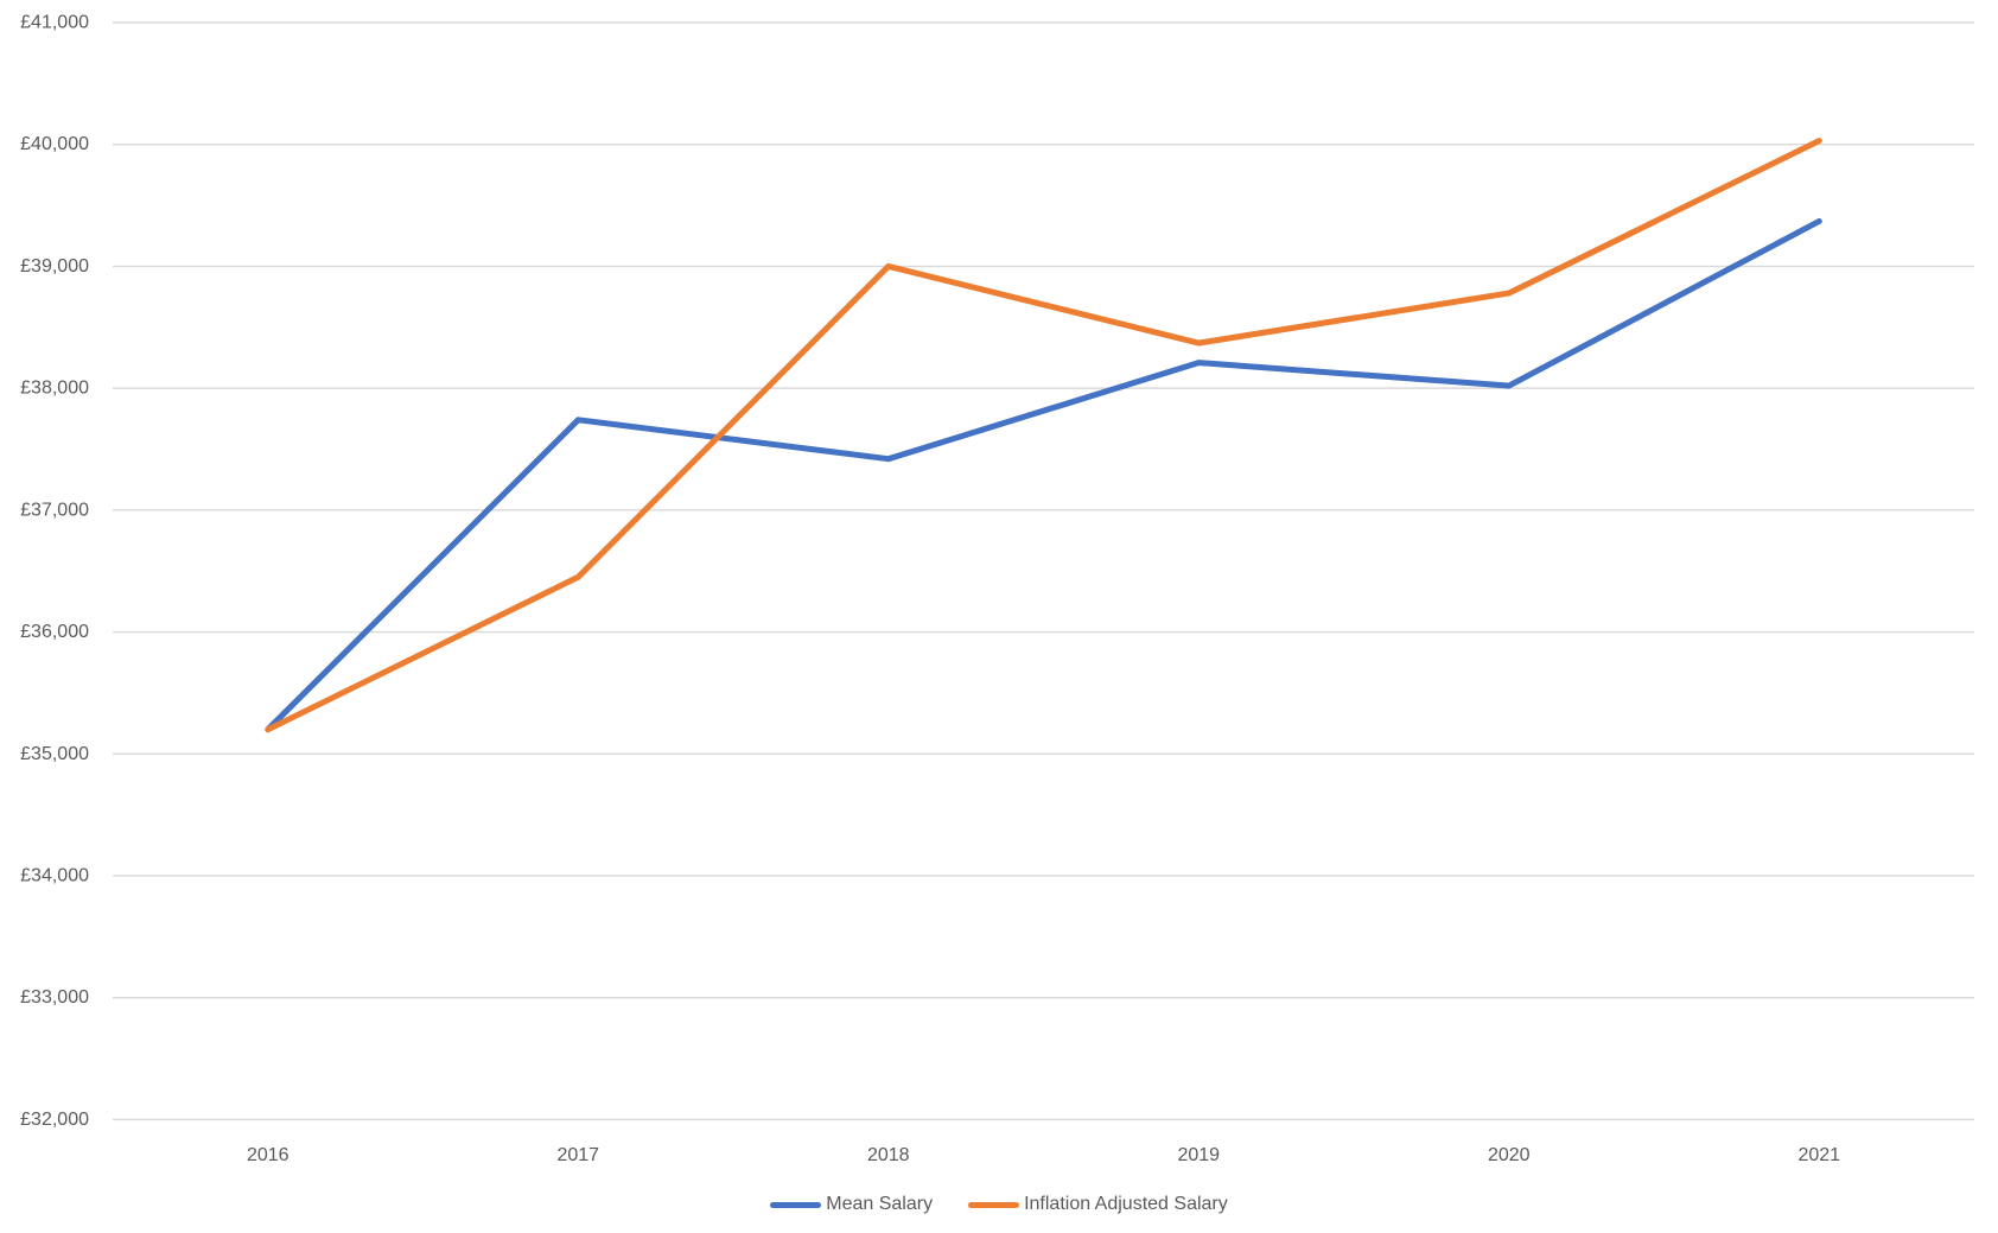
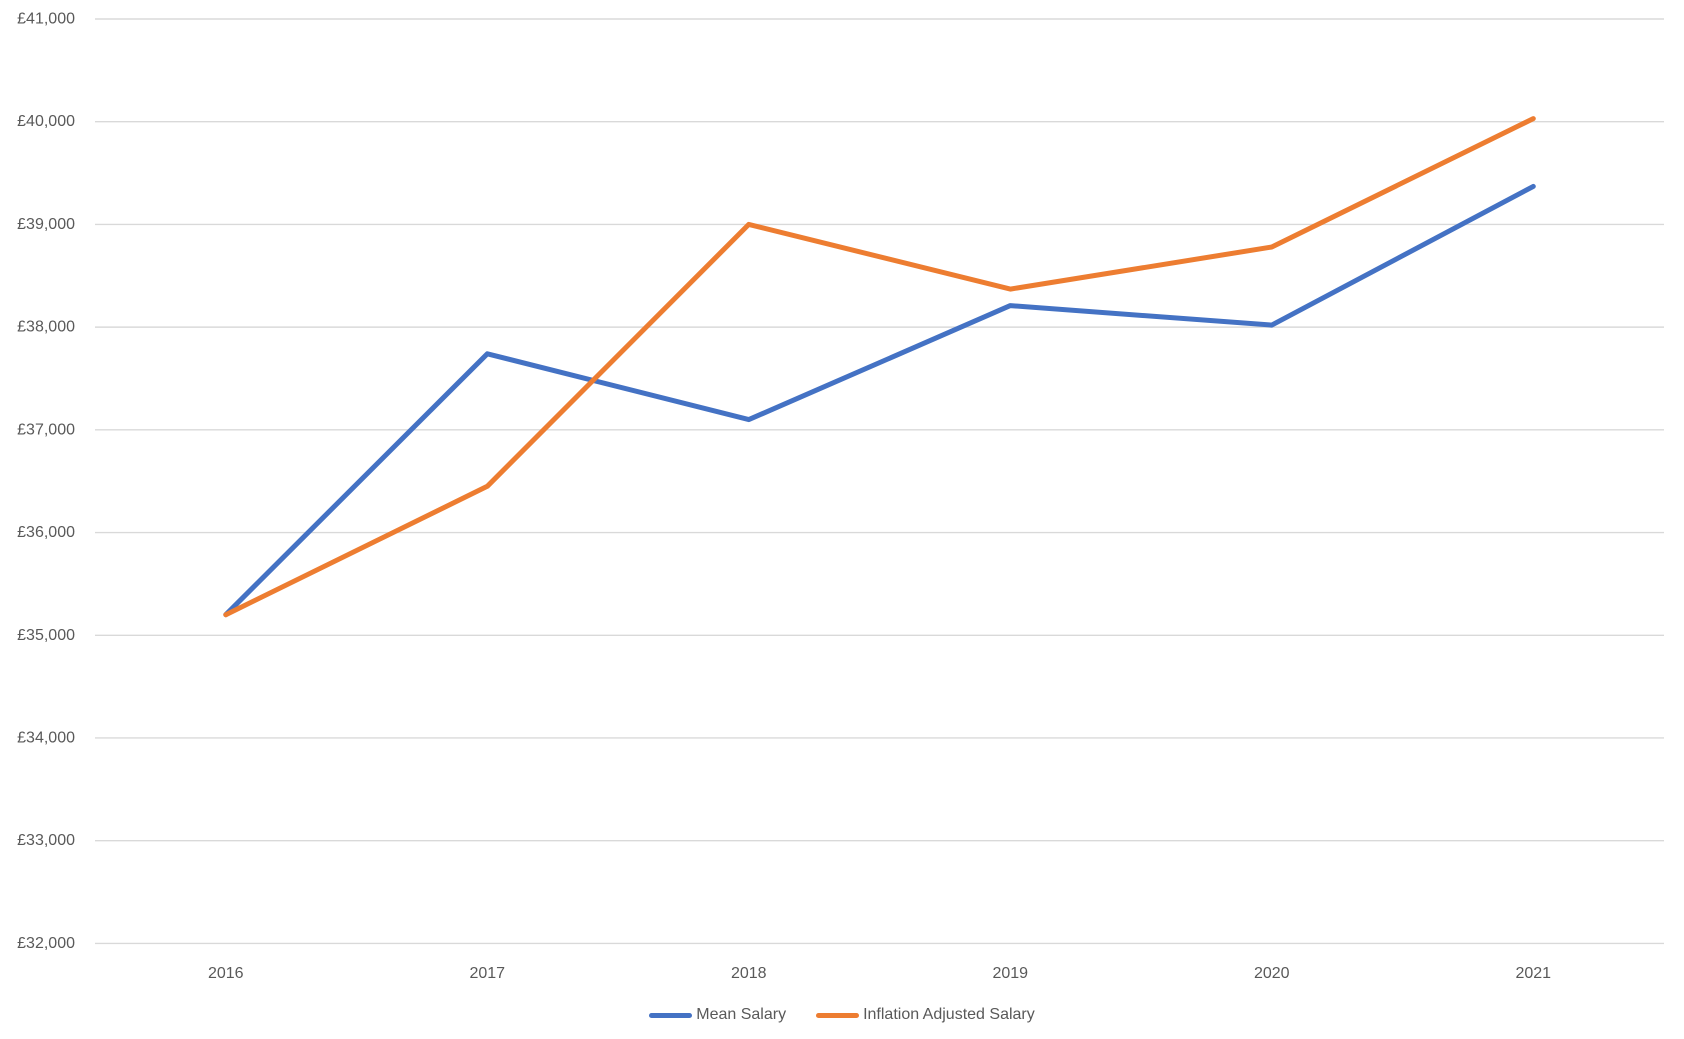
Mean Salary/2018: £37420 -> £37100
